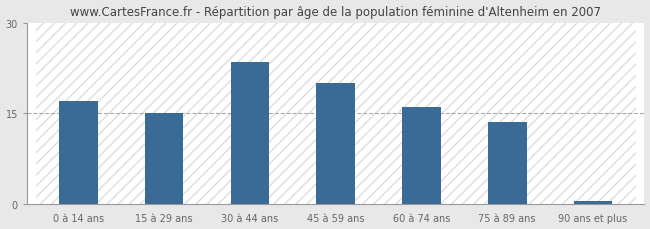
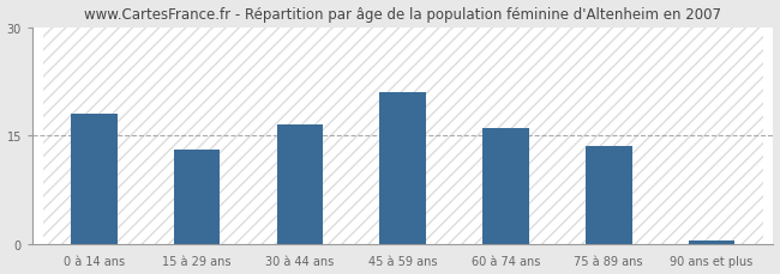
0 à 14 ans: 17.0 -> 18.0
15 à 29 ans: 15.0 -> 13.0
30 à 44 ans: 23.5 -> 16.6
45 à 59 ans: 20.0 -> 21.0
